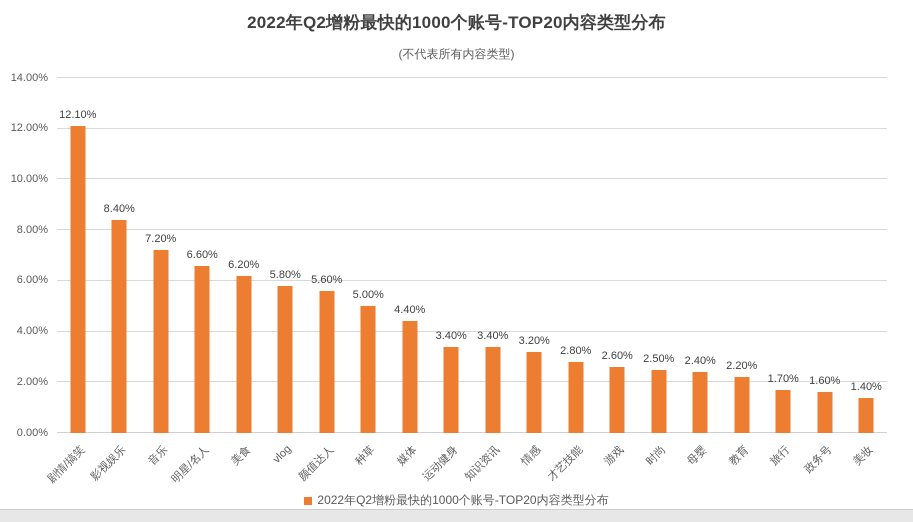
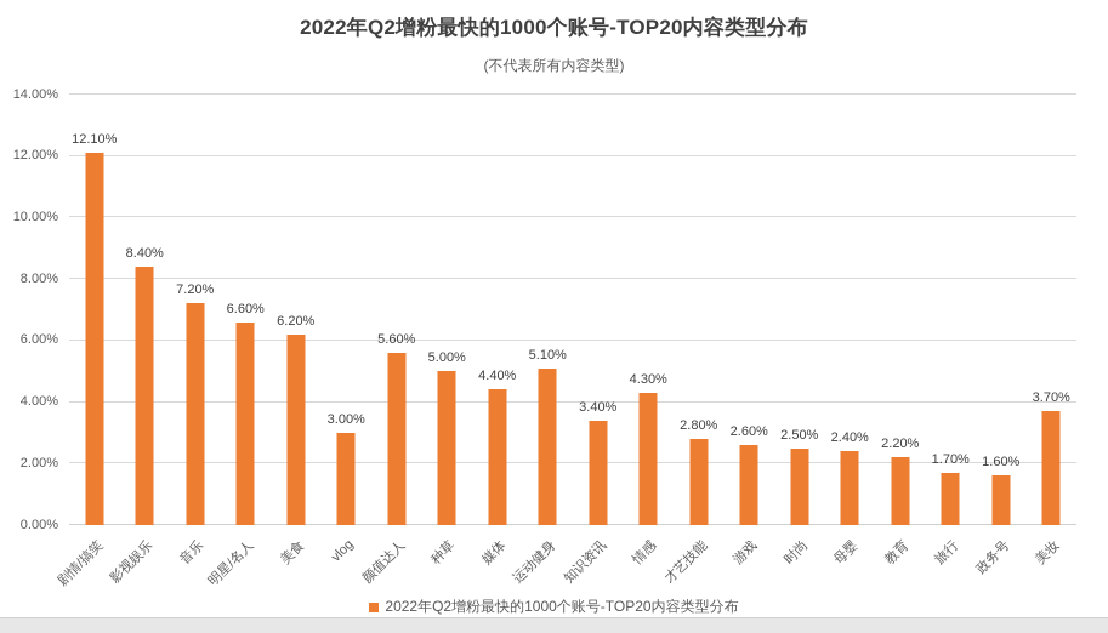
vlog: 5.80% -> 3.00%
运动健身: 3.40% -> 5.10%
情感: 3.20% -> 4.30%
美妆: 1.40% -> 3.70%
